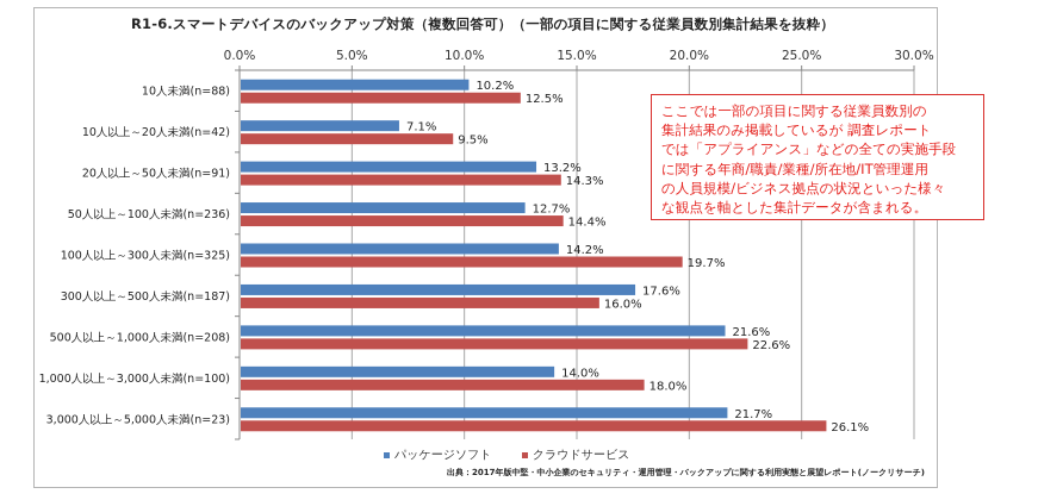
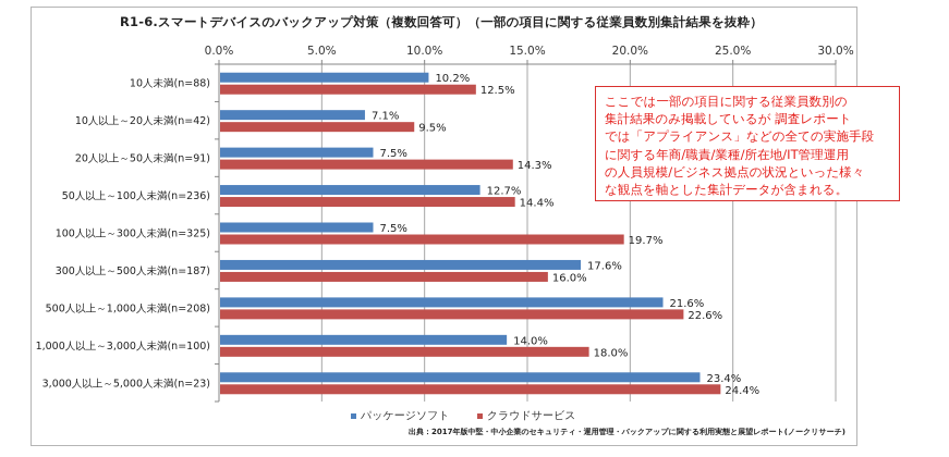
パッケージソフト/20人以上～50人未満(n=91): 13.2% -> 7.5%
パッケージソフト/100人以上～300人未満(n=325): 14.2% -> 7.5%
パッケージソフト/3,000人以上～5,000人未満(n=23): 21.7% -> 23.4%
クラウドサービス/3,000人以上～5,000人未満(n=23): 26.1% -> 24.4%
